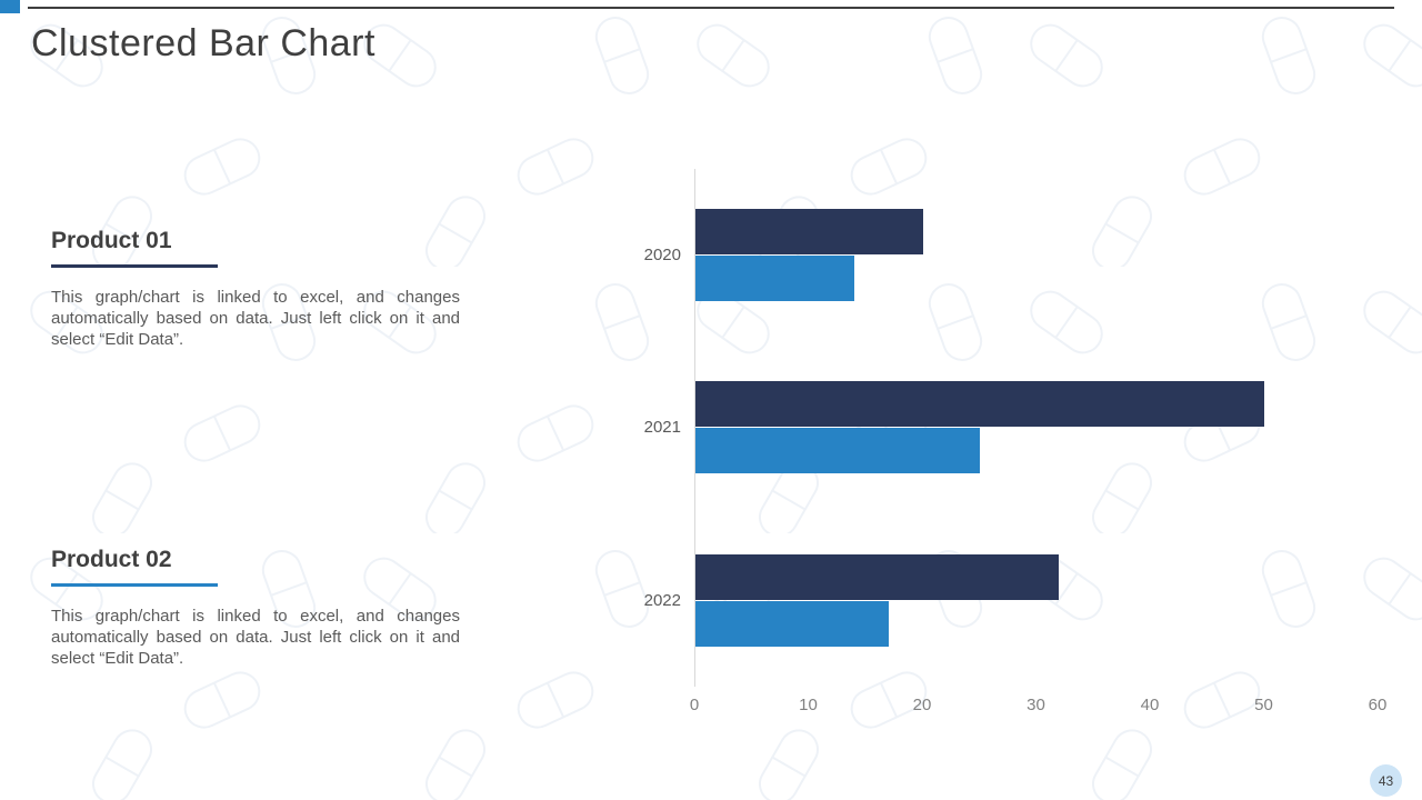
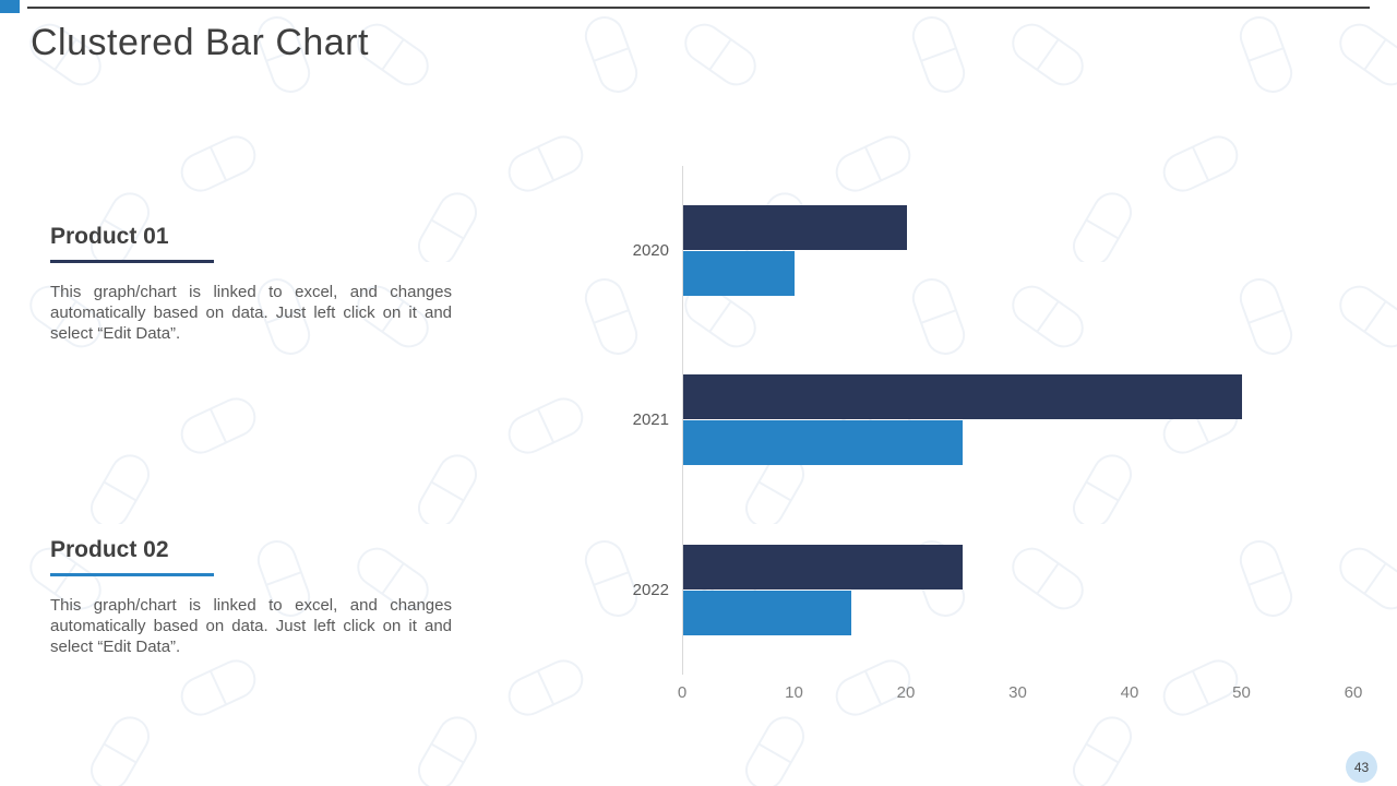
Product 02/2020: 14 -> 10
Product 01/2022: 32 -> 25
Product 02/2022: 17 -> 15
